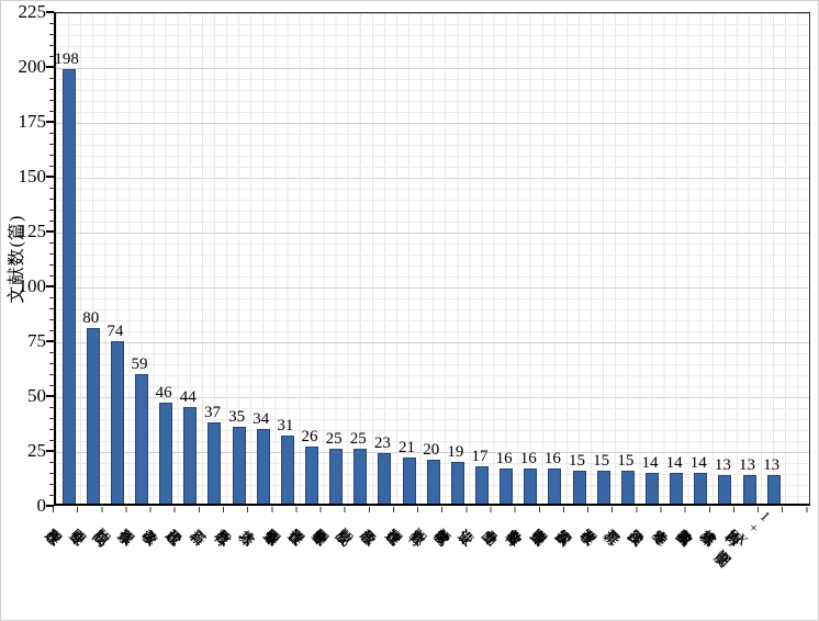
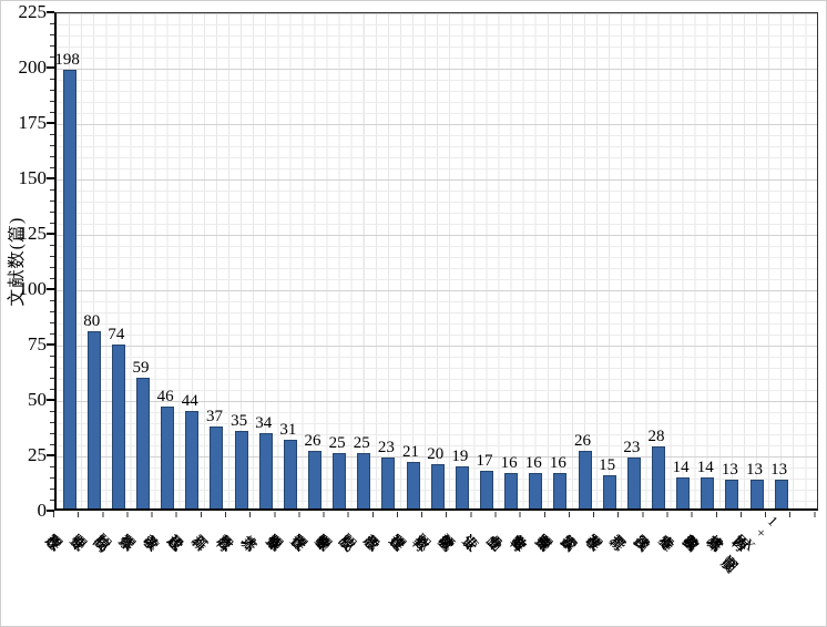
实践探索: 15 -> 26
工科背景: 15 -> 23
实践路径: 14 -> 28
